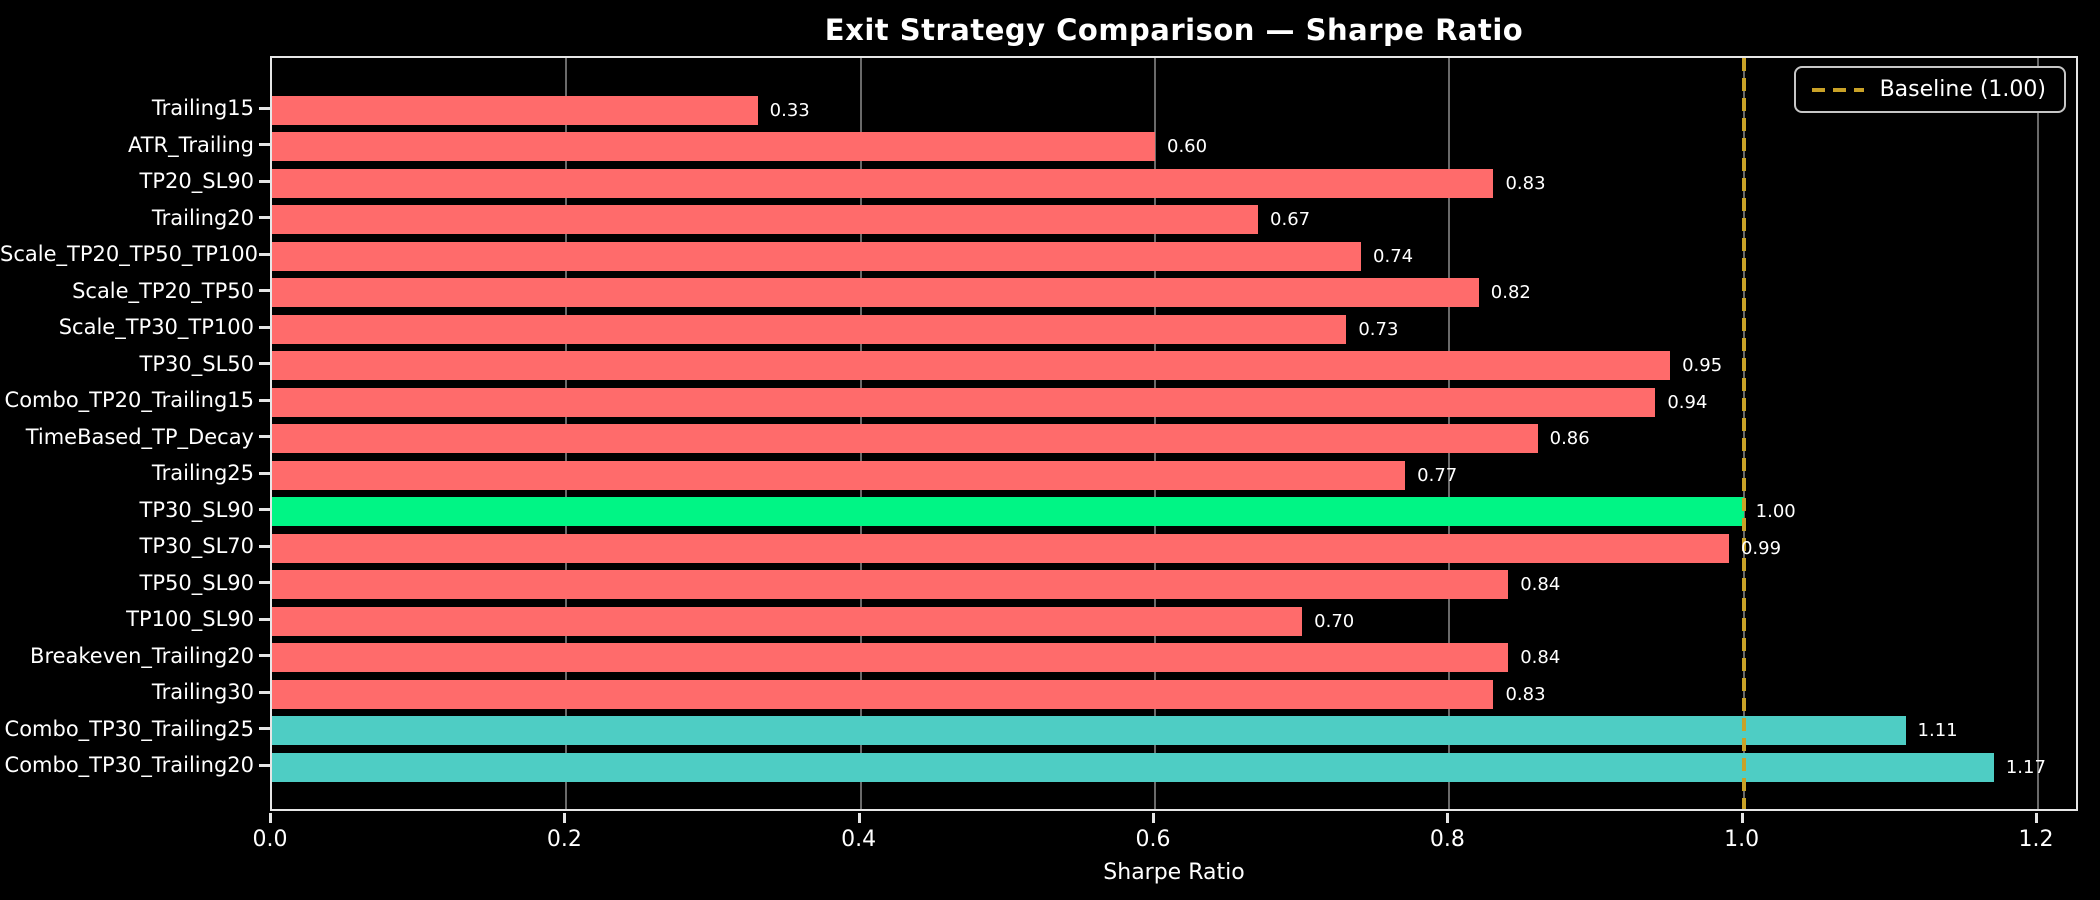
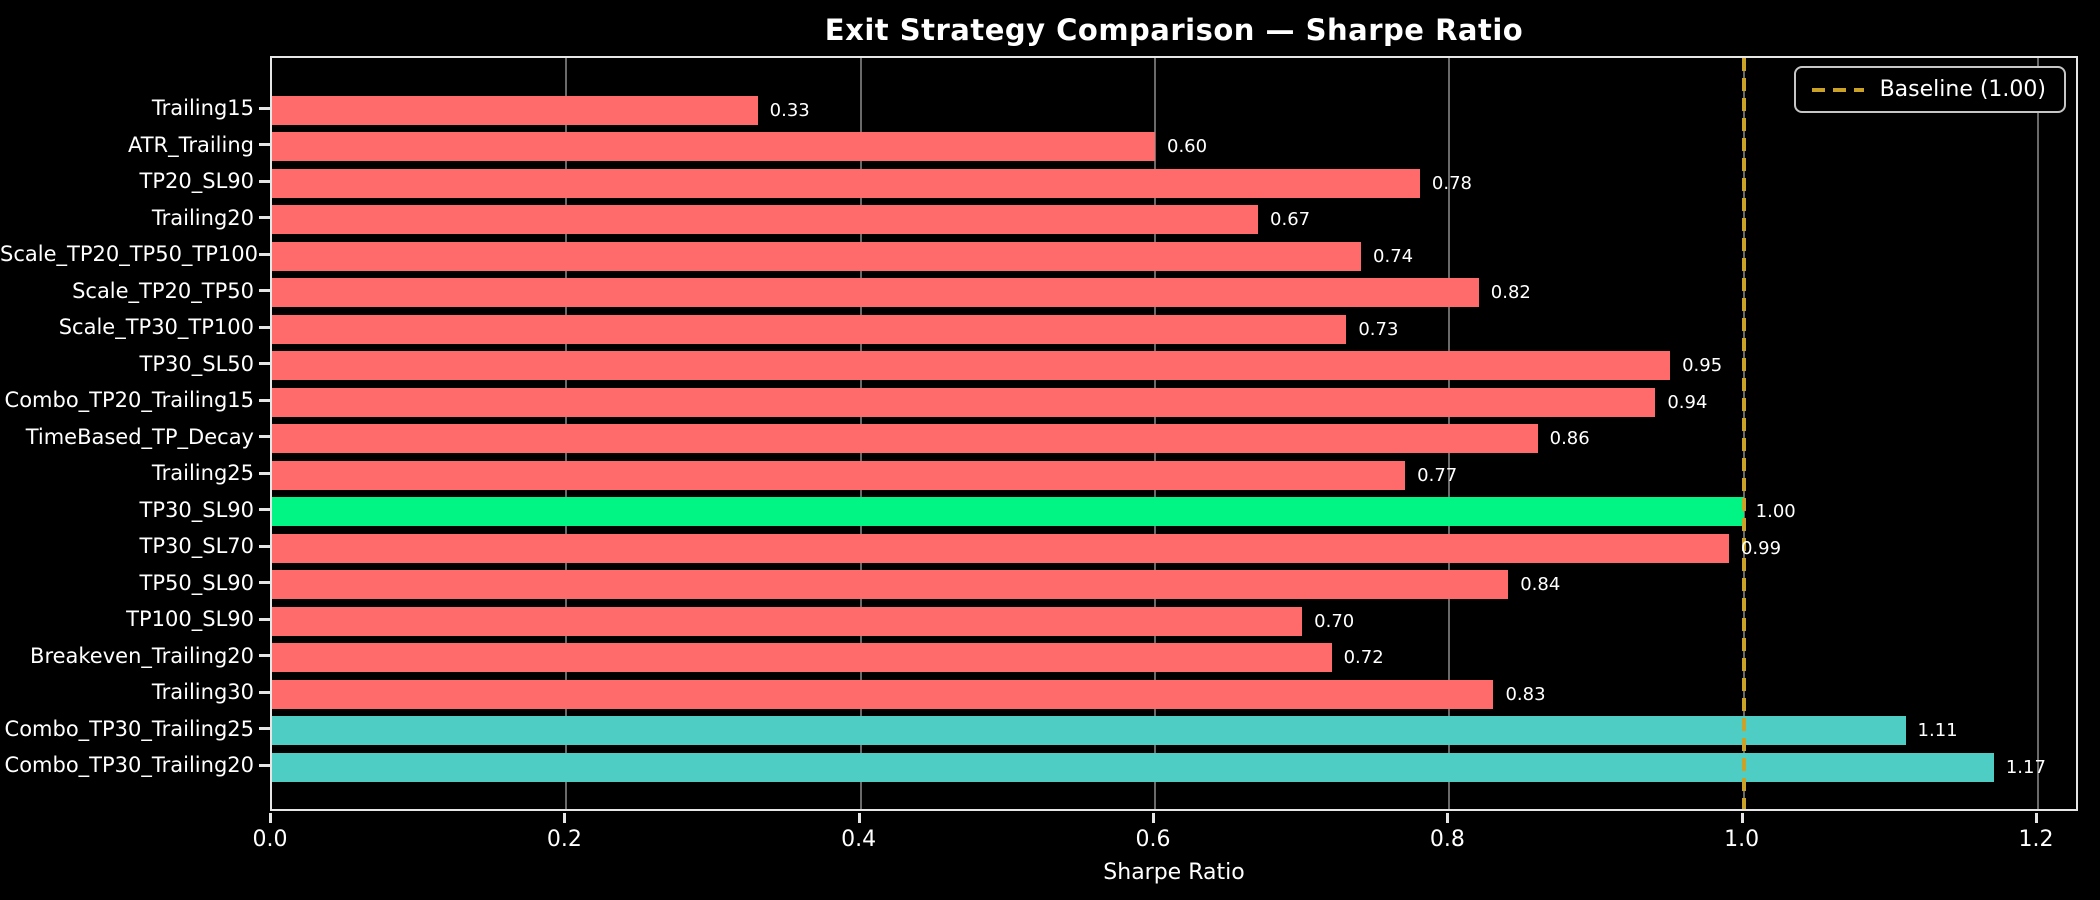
TP20_SL90: 0.83 -> 0.78
Breakeven_Trailing20: 0.84 -> 0.72
